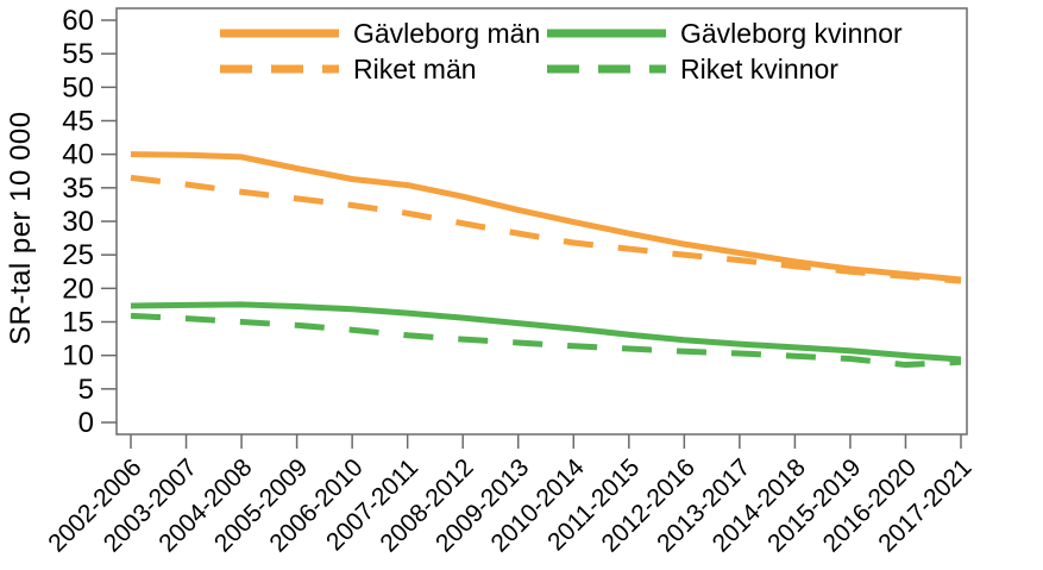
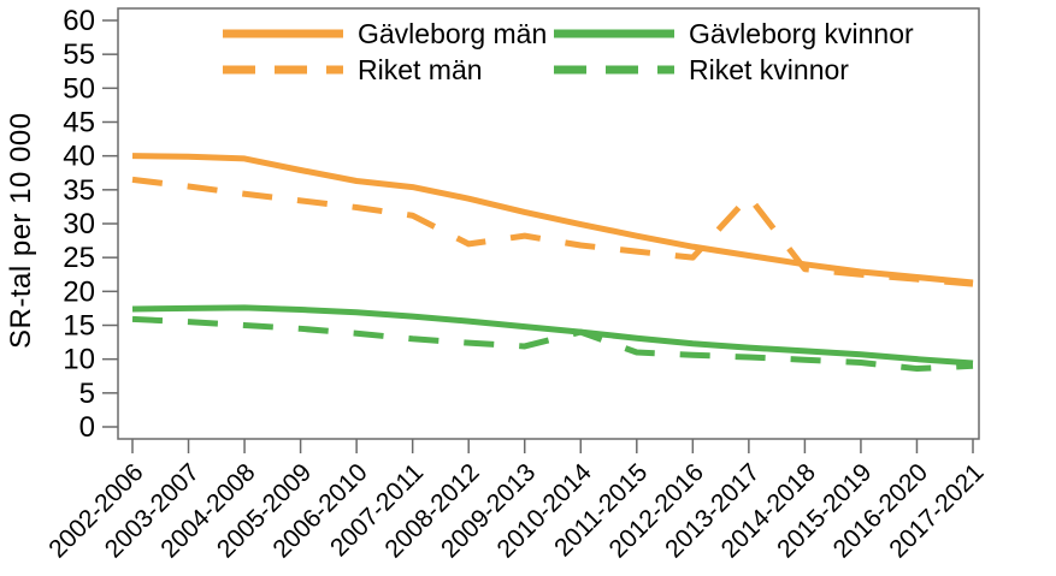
Riket män/2008-2012: 30 -> 27
Riket kvinnor/2010-2014: 11 -> 14
Riket män/2013-2017: 24 -> 34
